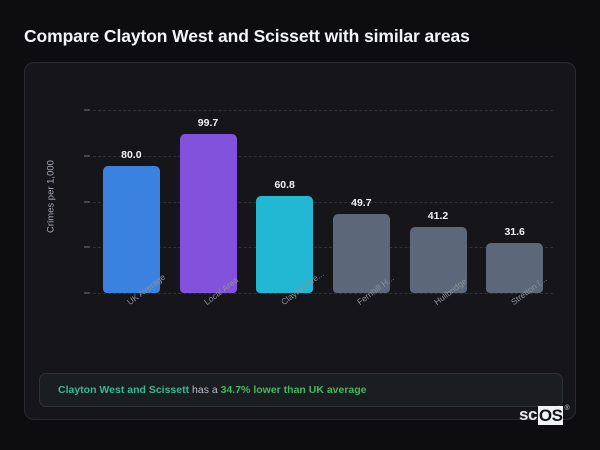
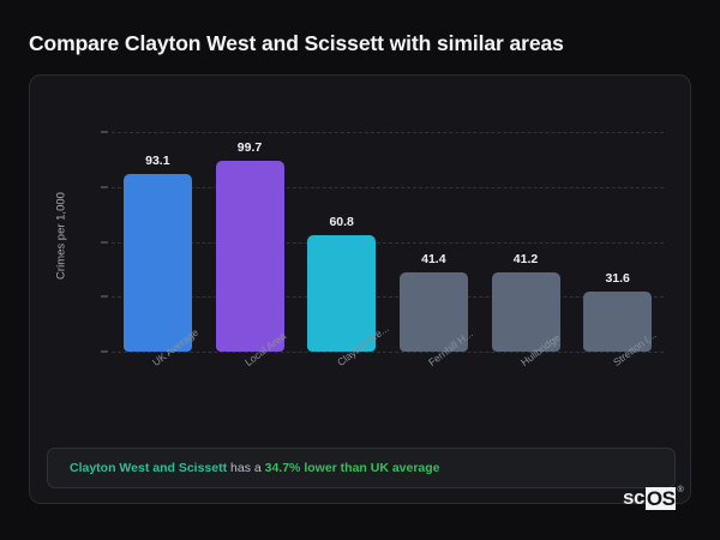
UK Average: 80.0 -> 93.1
Fernhill H...: 49.7 -> 41.4
